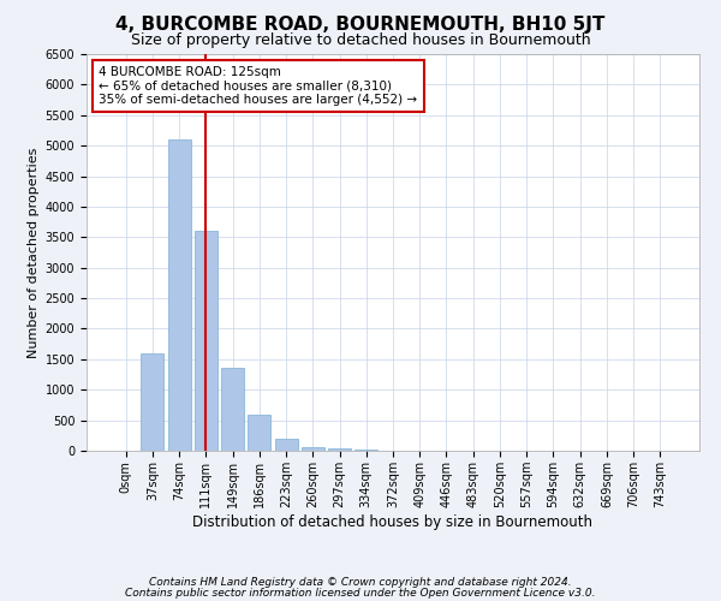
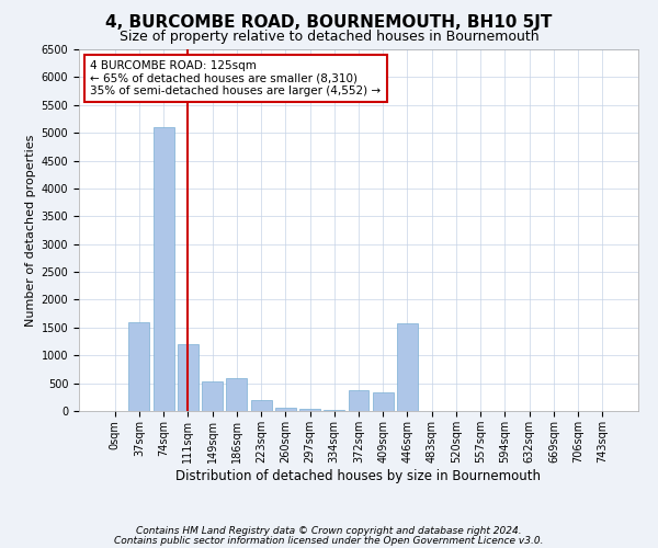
111sqm: 3600 -> 1200
149sqm: 1350 -> 540
372sqm: 0 -> 380
409sqm: 0 -> 340
446sqm: 0 -> 1580
